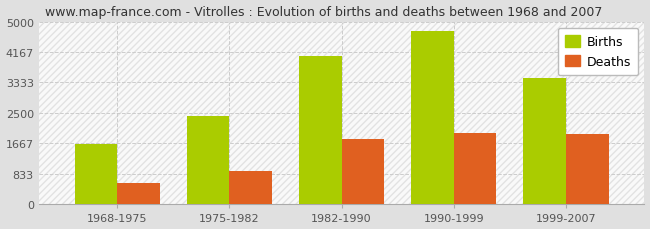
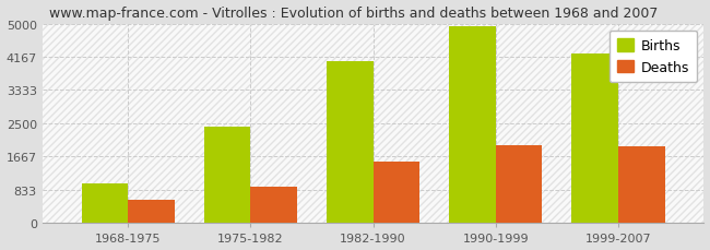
Births/1968-1975: 1650 -> 1000
Deaths/1982-1990: 1800 -> 1530
Births/1990-1999: 4750 -> 4920
Births/1999-2007: 3450 -> 4250
